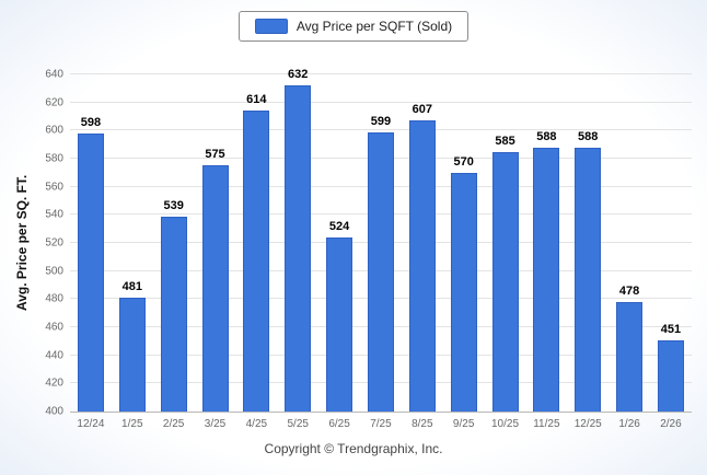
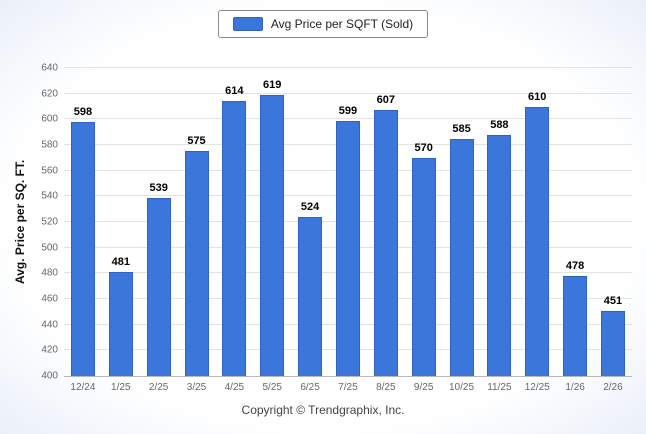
5/25: 632 -> 619
12/25: 588 -> 610
